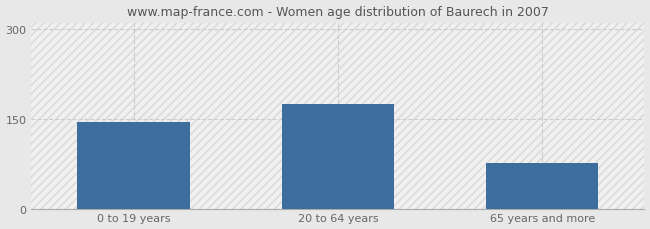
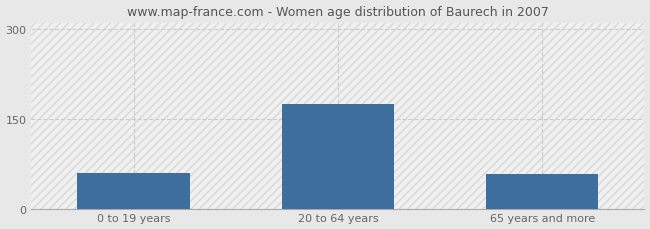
0 to 19 years: 144 -> 60
65 years and more: 76 -> 58
